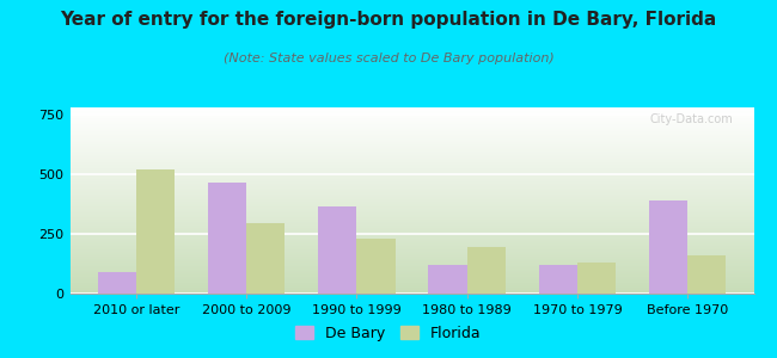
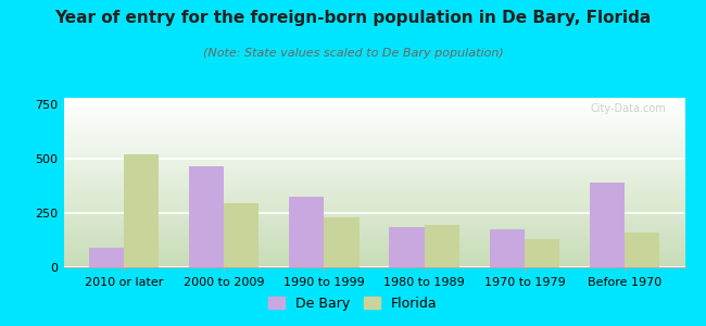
De Bary/1990 to 1999: 365 -> 325
De Bary/1980 to 1989: 120 -> 185
De Bary/1970 to 1979: 120 -> 175
